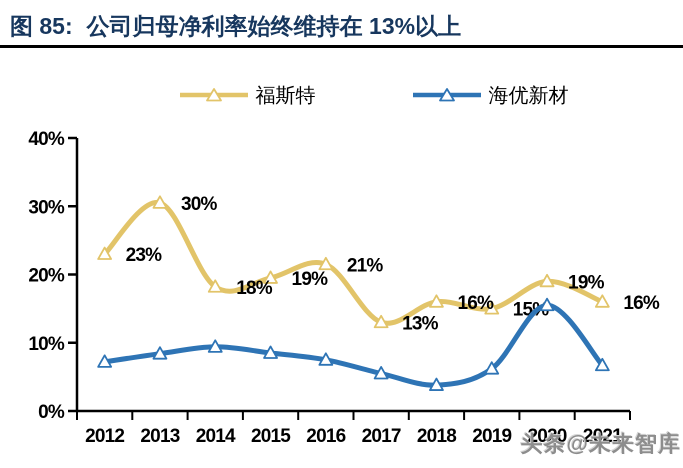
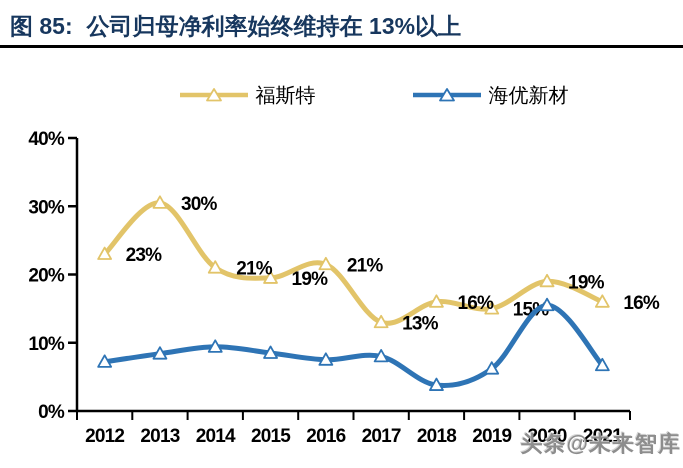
福斯特/2014: 18% -> 21%
海优新材/2017: 6% -> 8%
